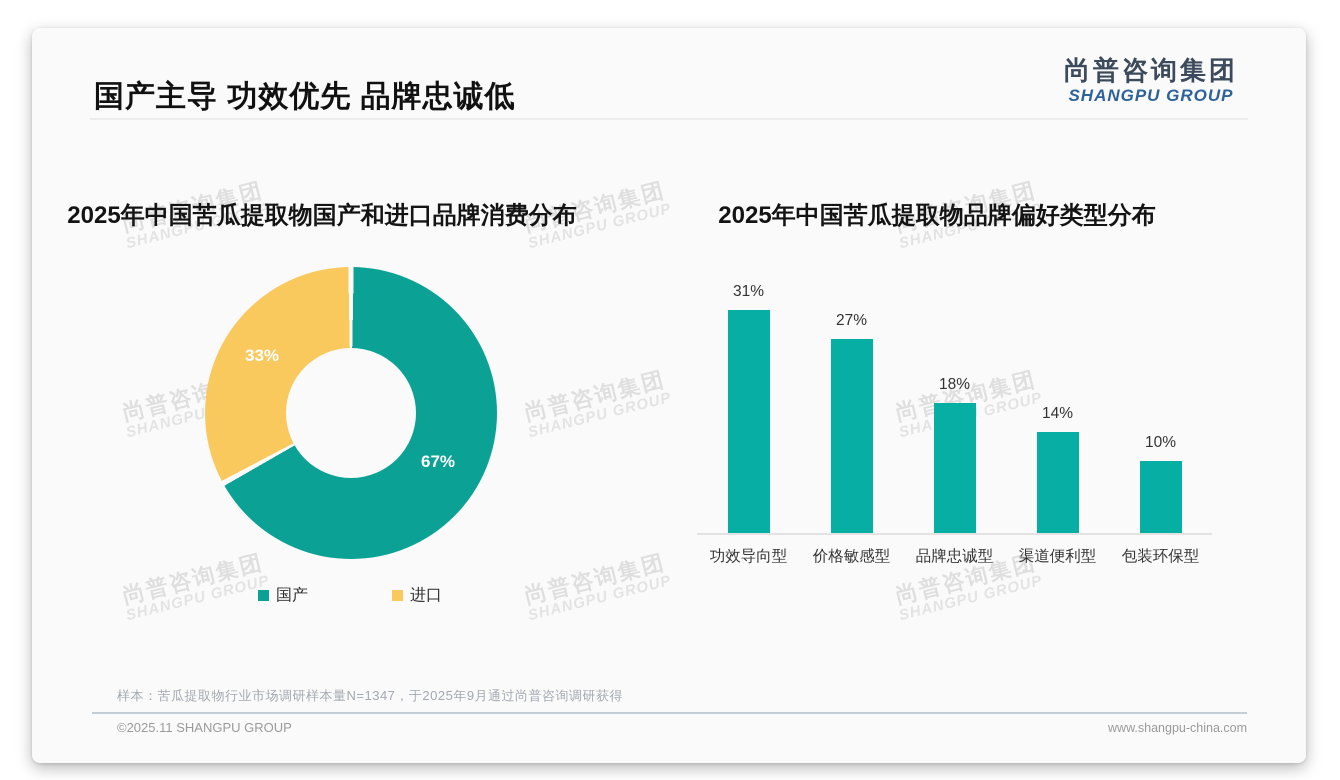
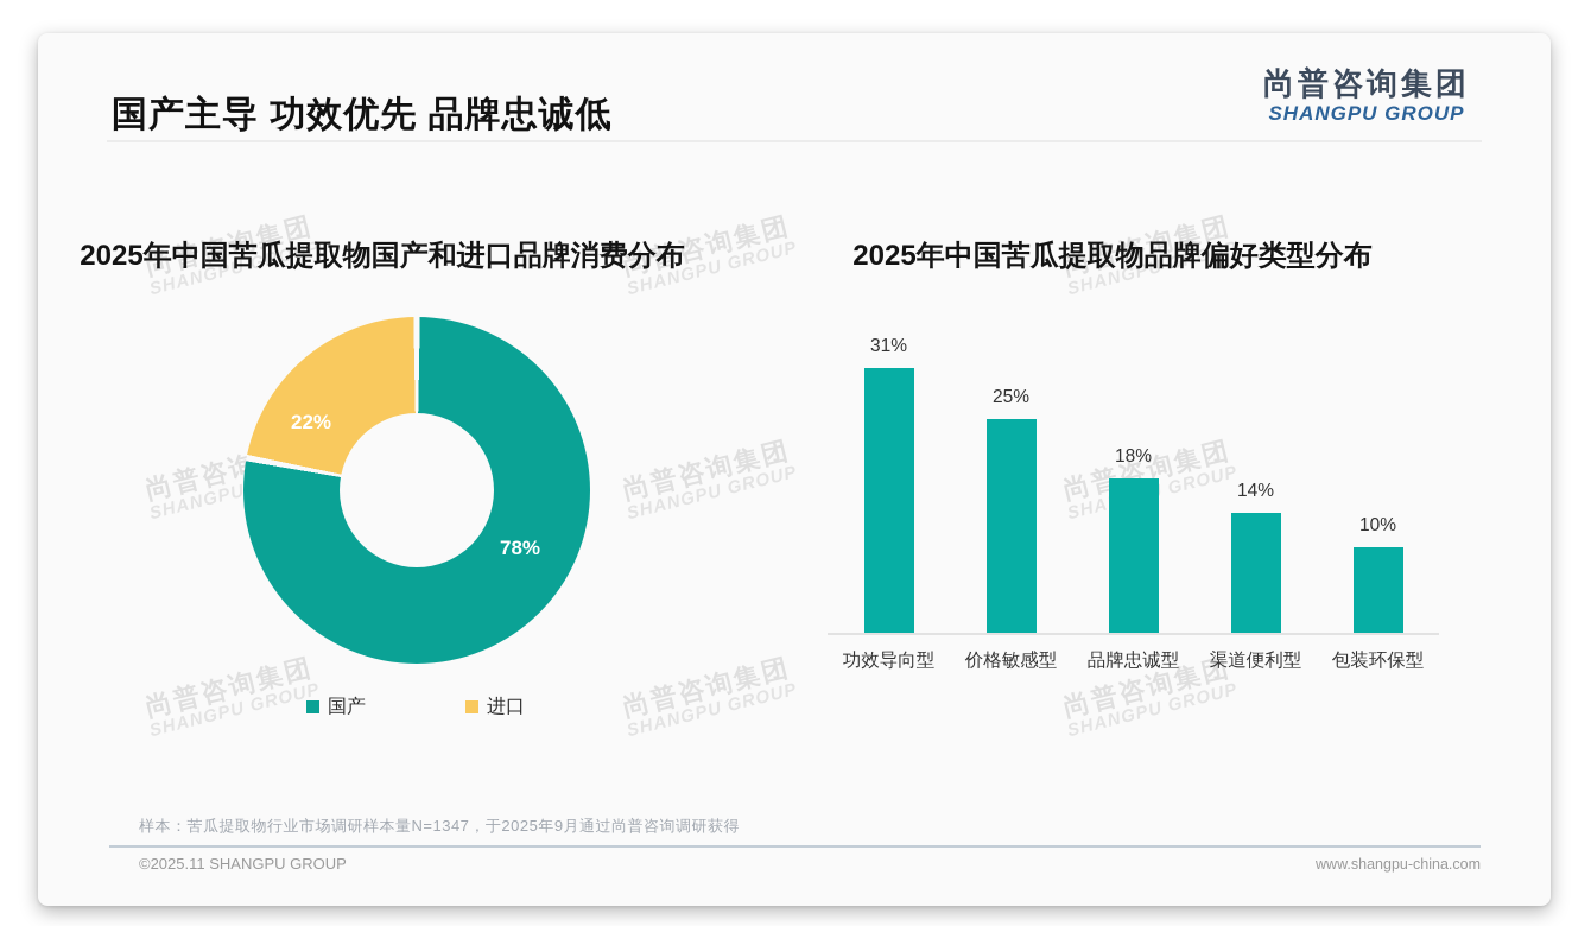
2025年中国苦瓜提取物国产和进口品牌消费分布/国产: 67% -> 78%
2025年中国苦瓜提取物国产和进口品牌消费分布/进口: 33% -> 22%
2025年中国苦瓜提取物品牌偏好类型分布/价格敏感型: 27% -> 25%
